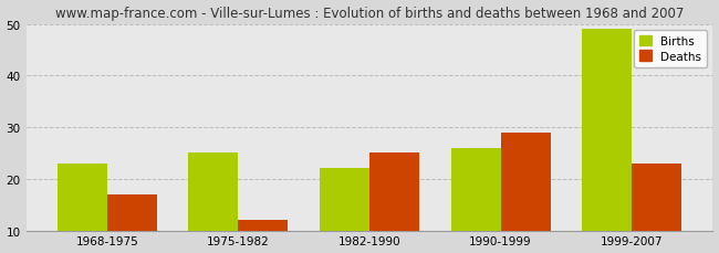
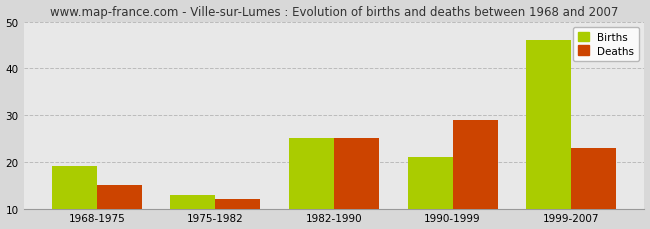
Births/1968-1975: 23 -> 19
Deaths/1968-1975: 17 -> 15
Births/1975-1982: 25 -> 13
Births/1982-1990: 22 -> 25
Births/1990-1999: 26 -> 21
Births/1999-2007: 49 -> 46
